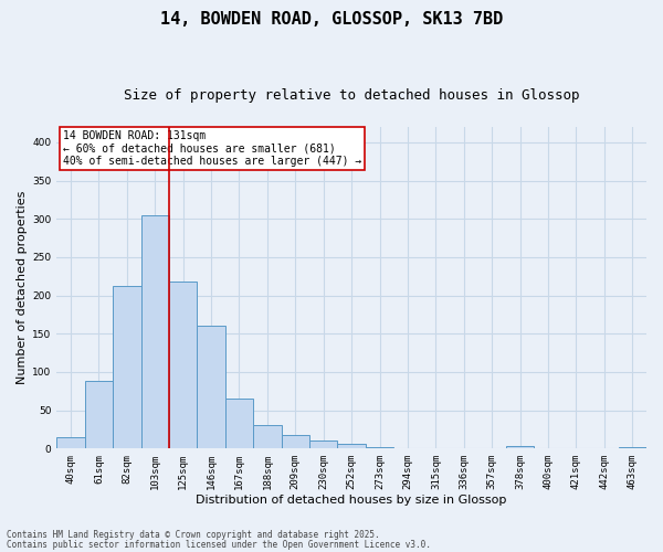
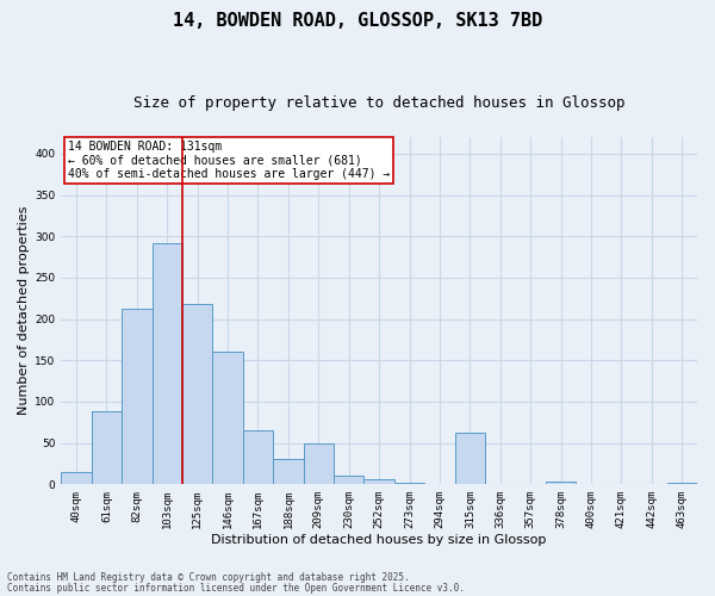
103sqm: 305 -> 292
209sqm: 17 -> 50
315sqm: 1 -> 62
